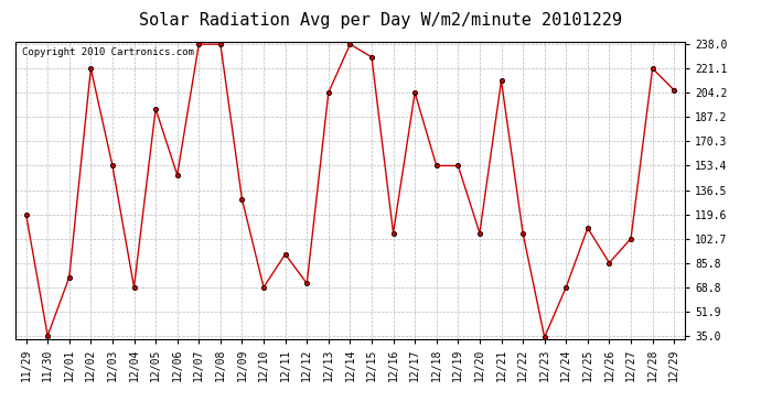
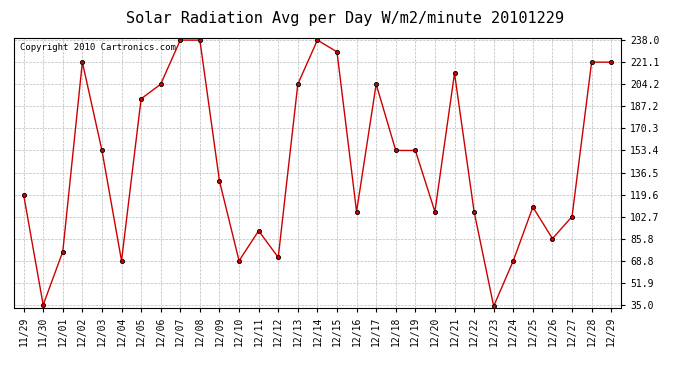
12/06: 147 -> 204
12/29: 206 -> 221
